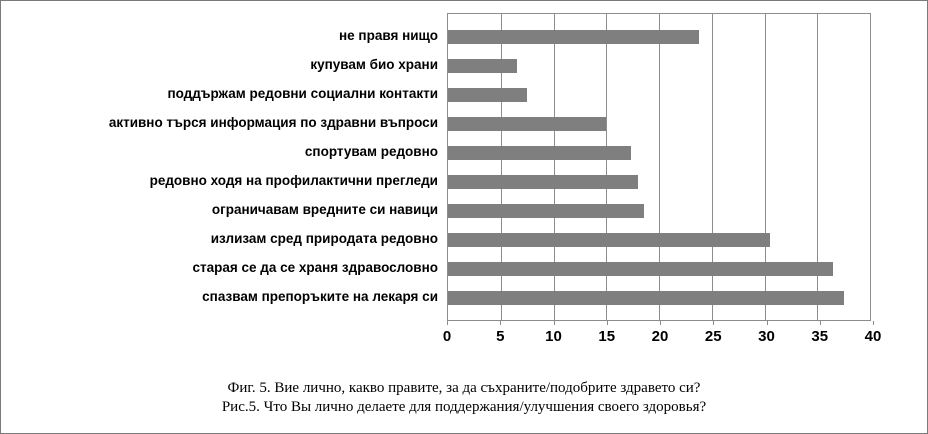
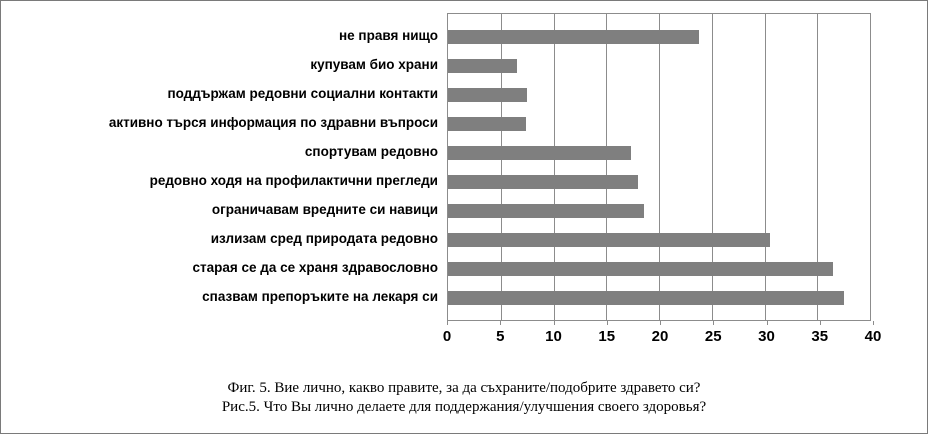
активно търся информация по здравни въпроси: 15.0 -> 7.4
